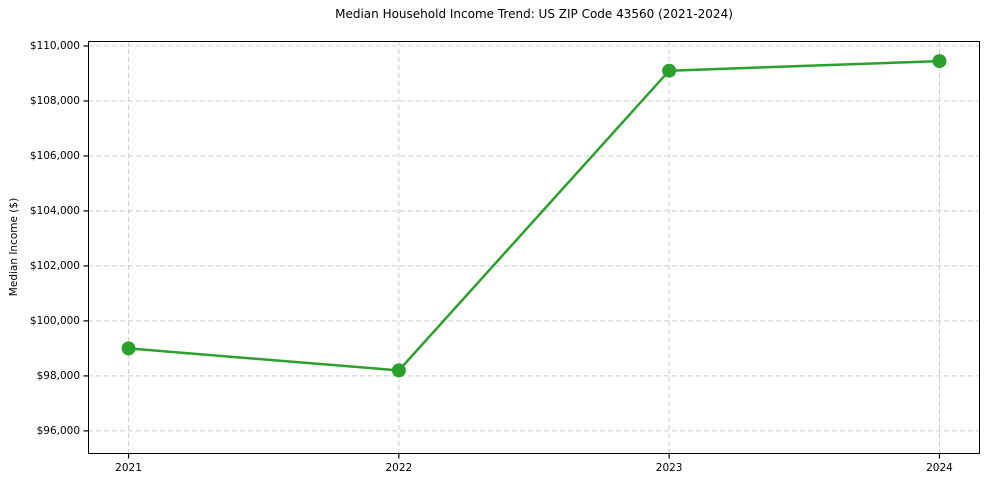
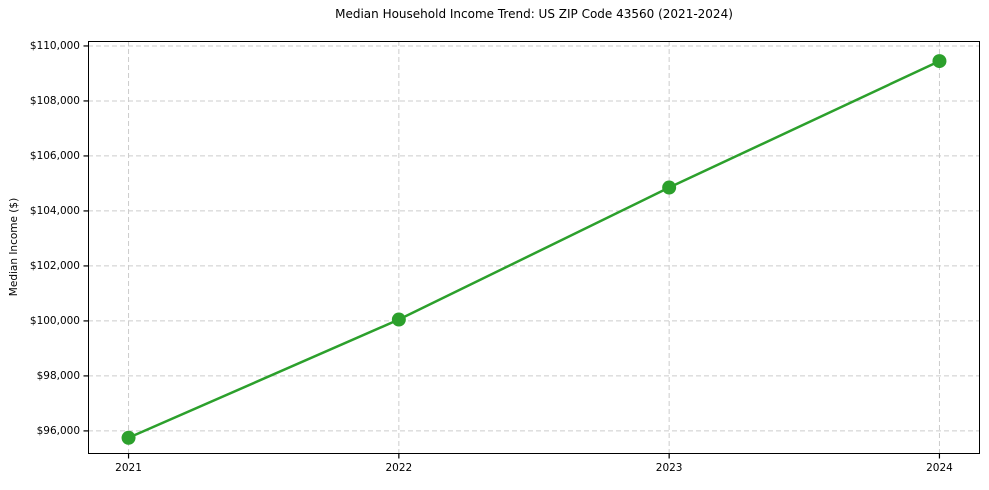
2021: $99000 -> $95800
2022: $98200 -> $100000
2023: $109100 -> $104800
